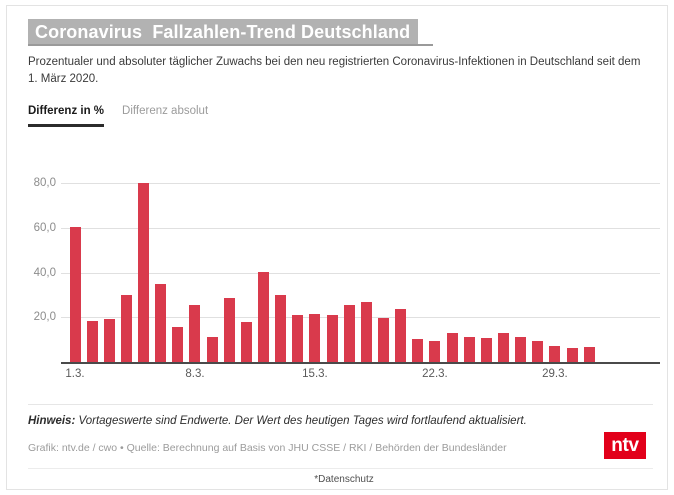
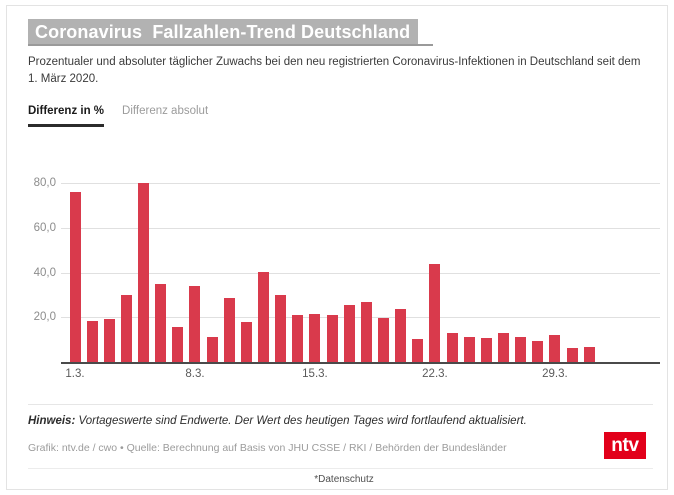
1.3.: 60 -> 76
8.3.: 26 -> 34
22.3.: 10 -> 44
29.3.: 7 -> 12
